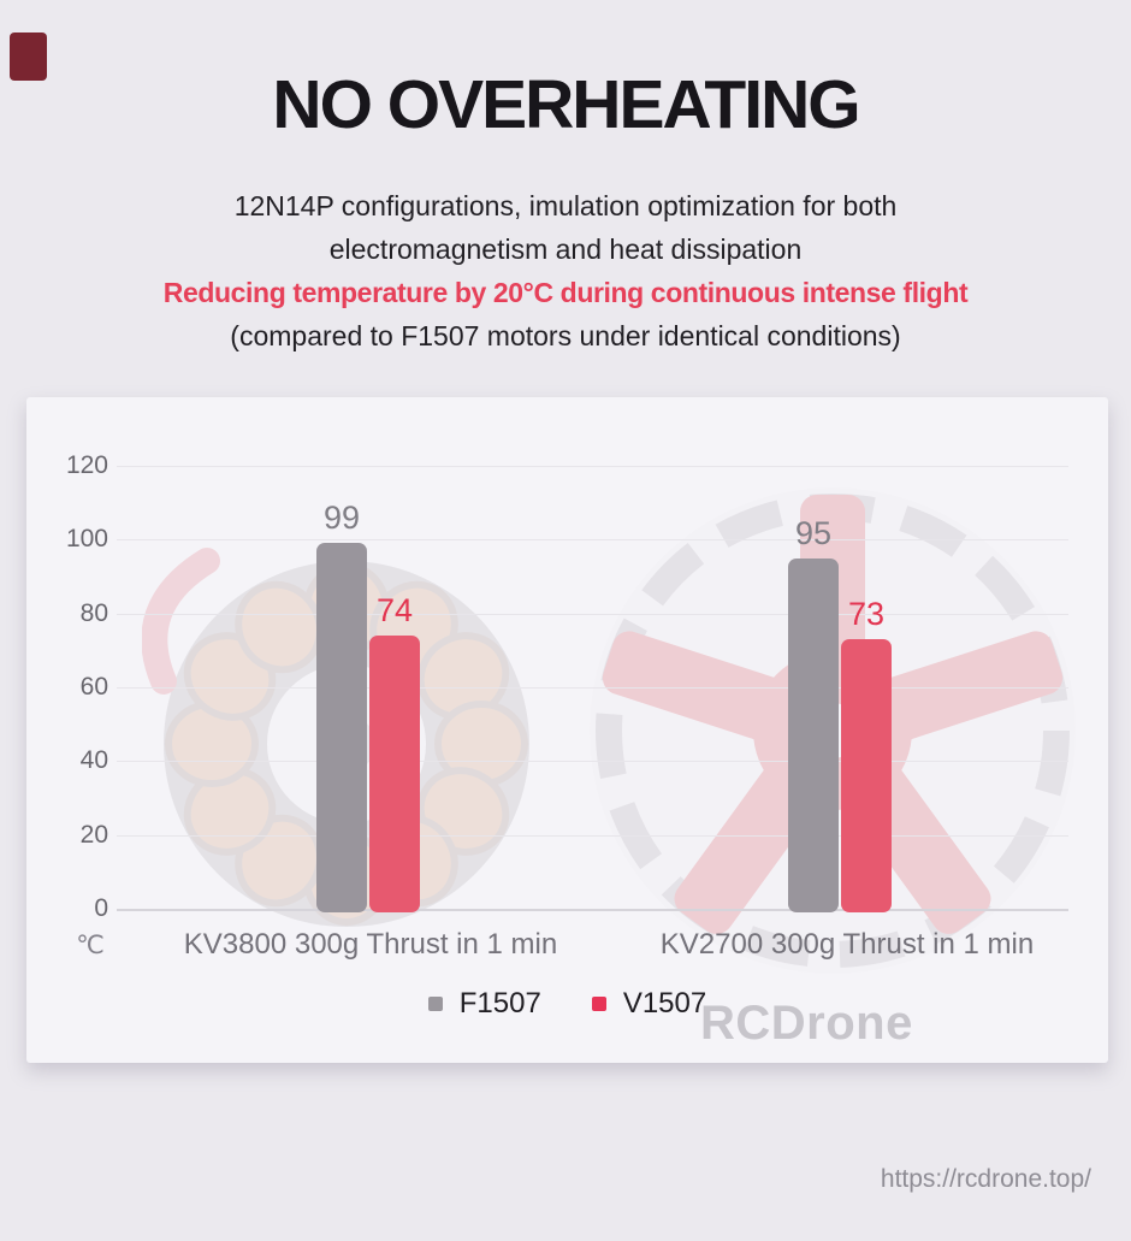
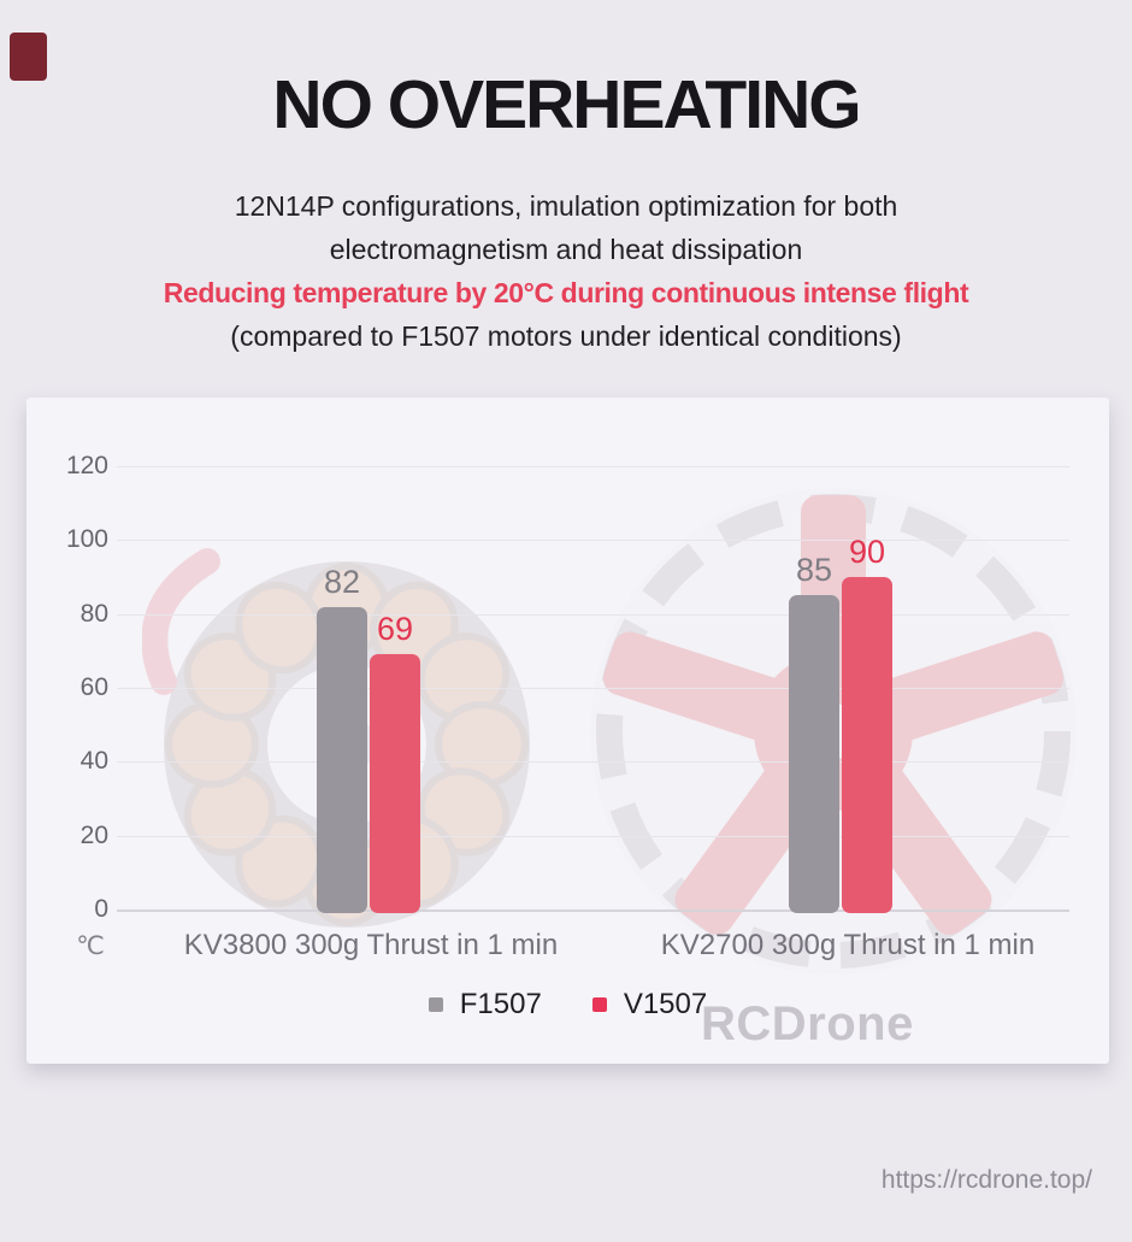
F1507/KV3800 300g Thrust in 1 min: 99 -> 82
V1507/KV3800 300g Thrust in 1 min: 74 -> 69
F1507/KV2700 300g Thrust in 1 min: 95 -> 85
V1507/KV2700 300g Thrust in 1 min: 73 -> 90
